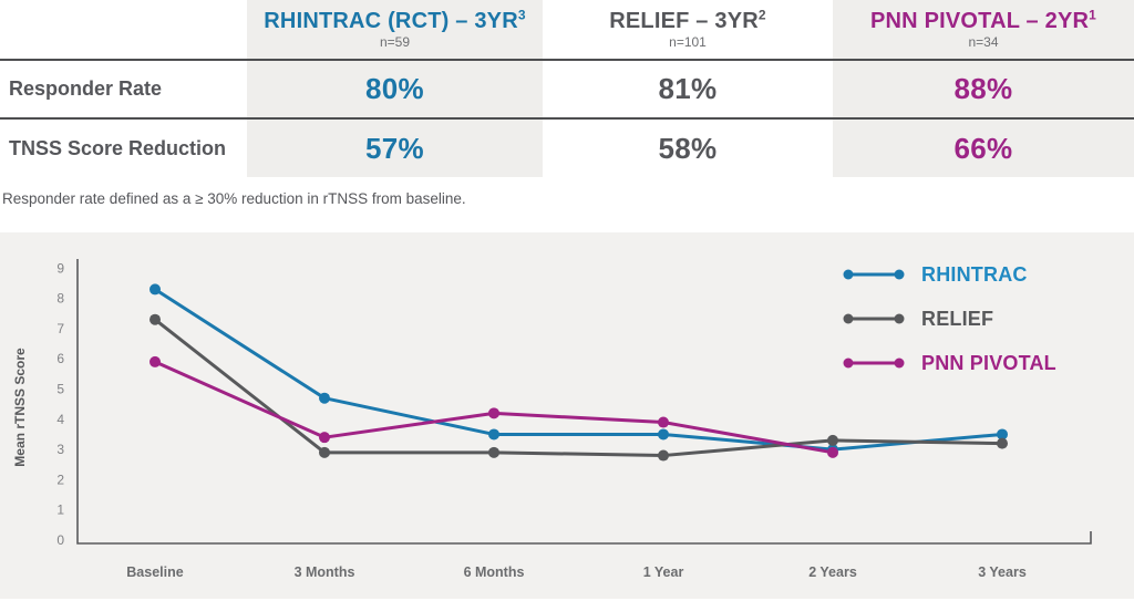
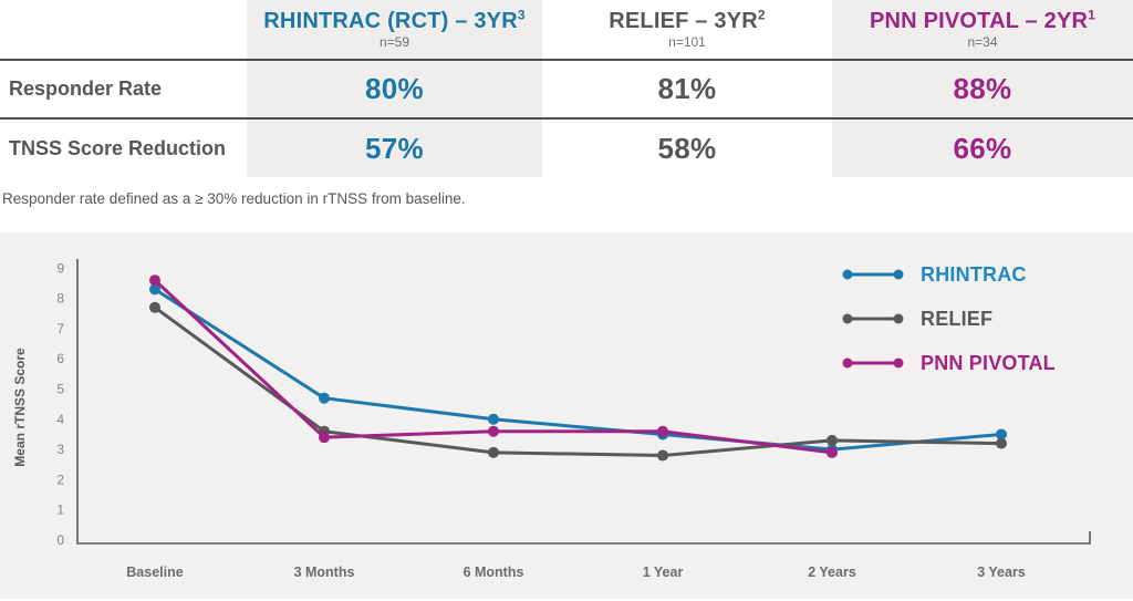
RELIEF/Baseline: 7.3 -> 7.7
PNN PIVOTAL/Baseline: 5.9 -> 8.6
RELIEF/3 Months: 2.9 -> 3.6
RHINTRAC/6 Months: 3.5 -> 4.0
PNN PIVOTAL/6 Months: 4.2 -> 3.6
PNN PIVOTAL/1 Year: 3.9 -> 3.6
